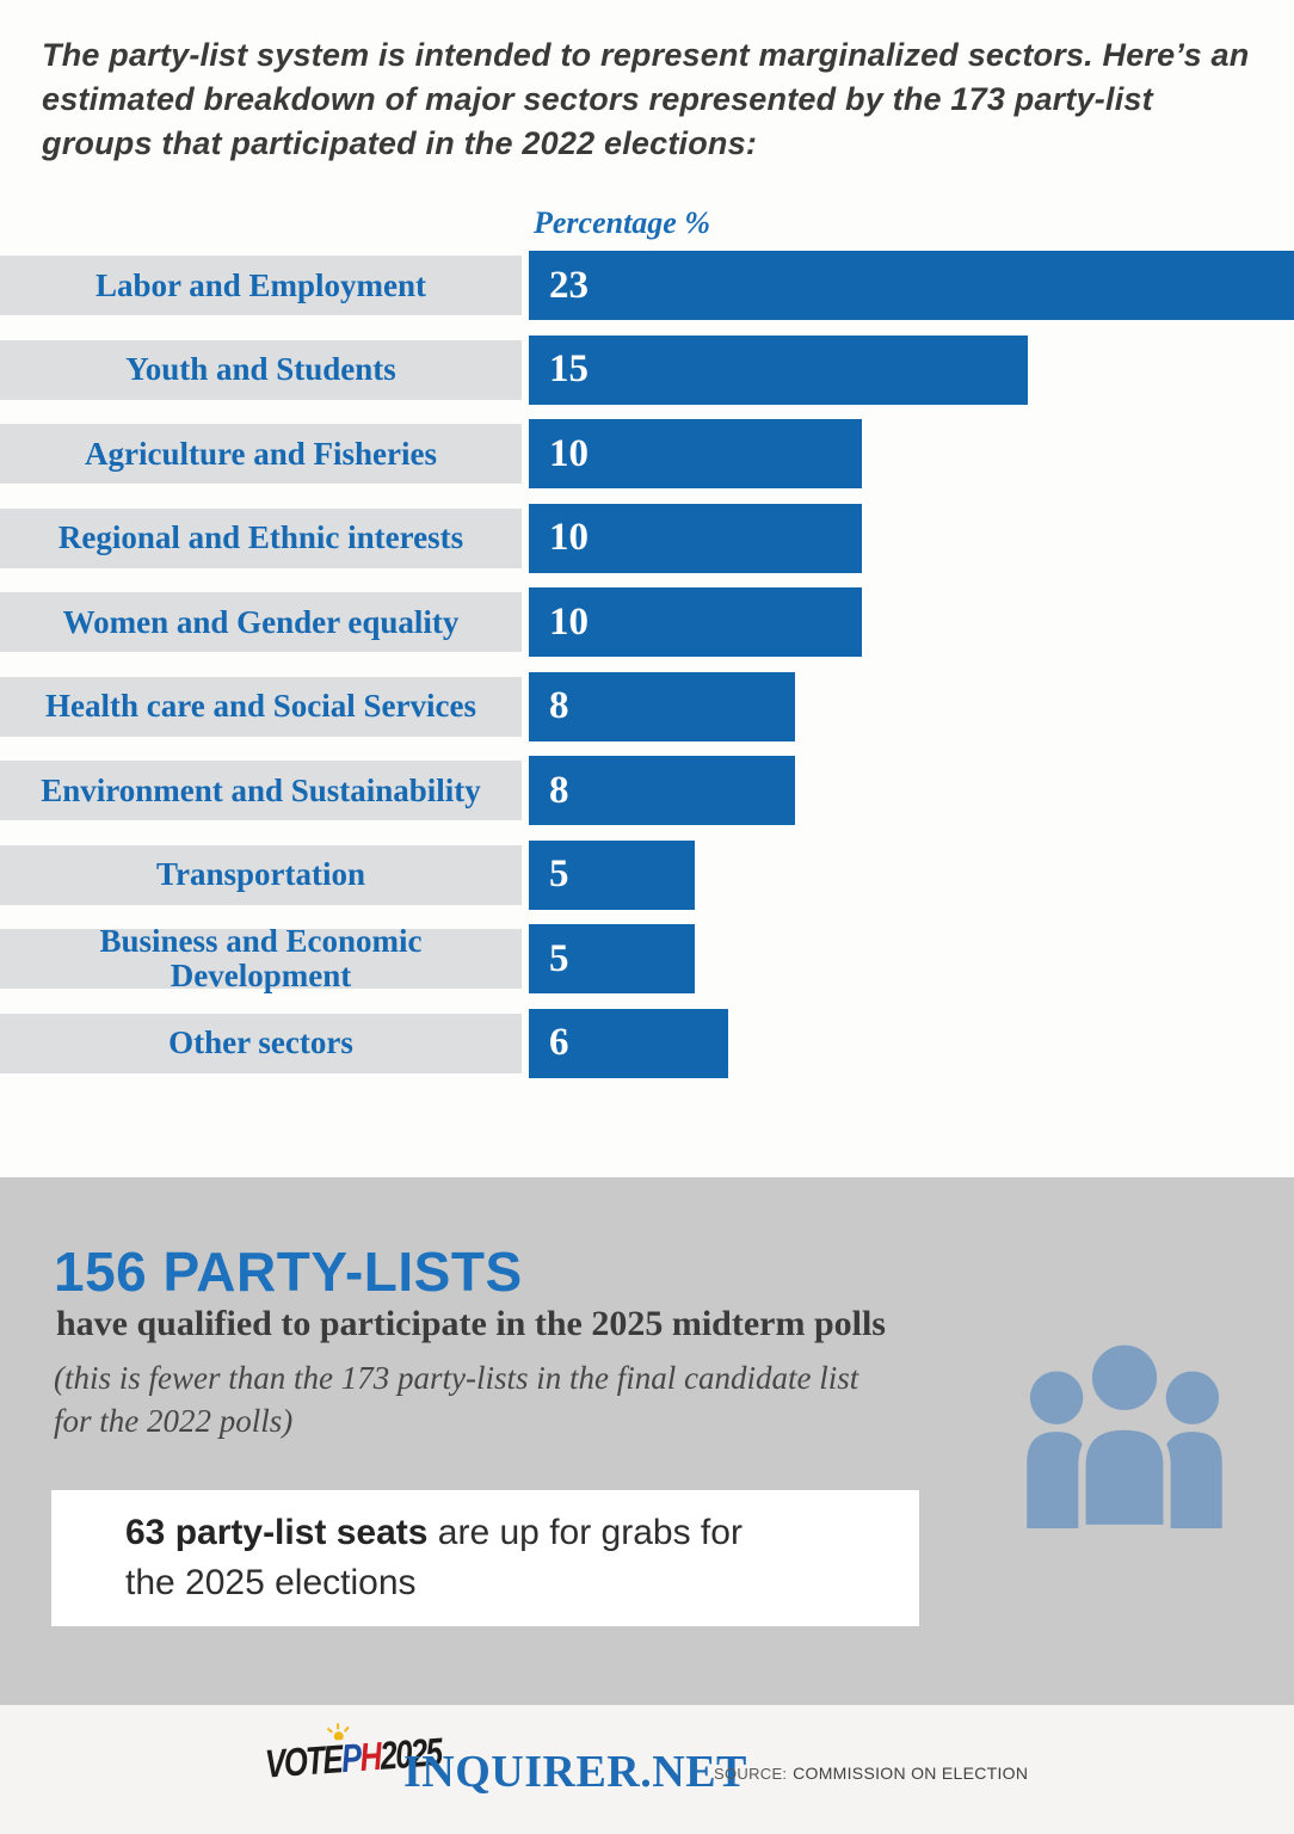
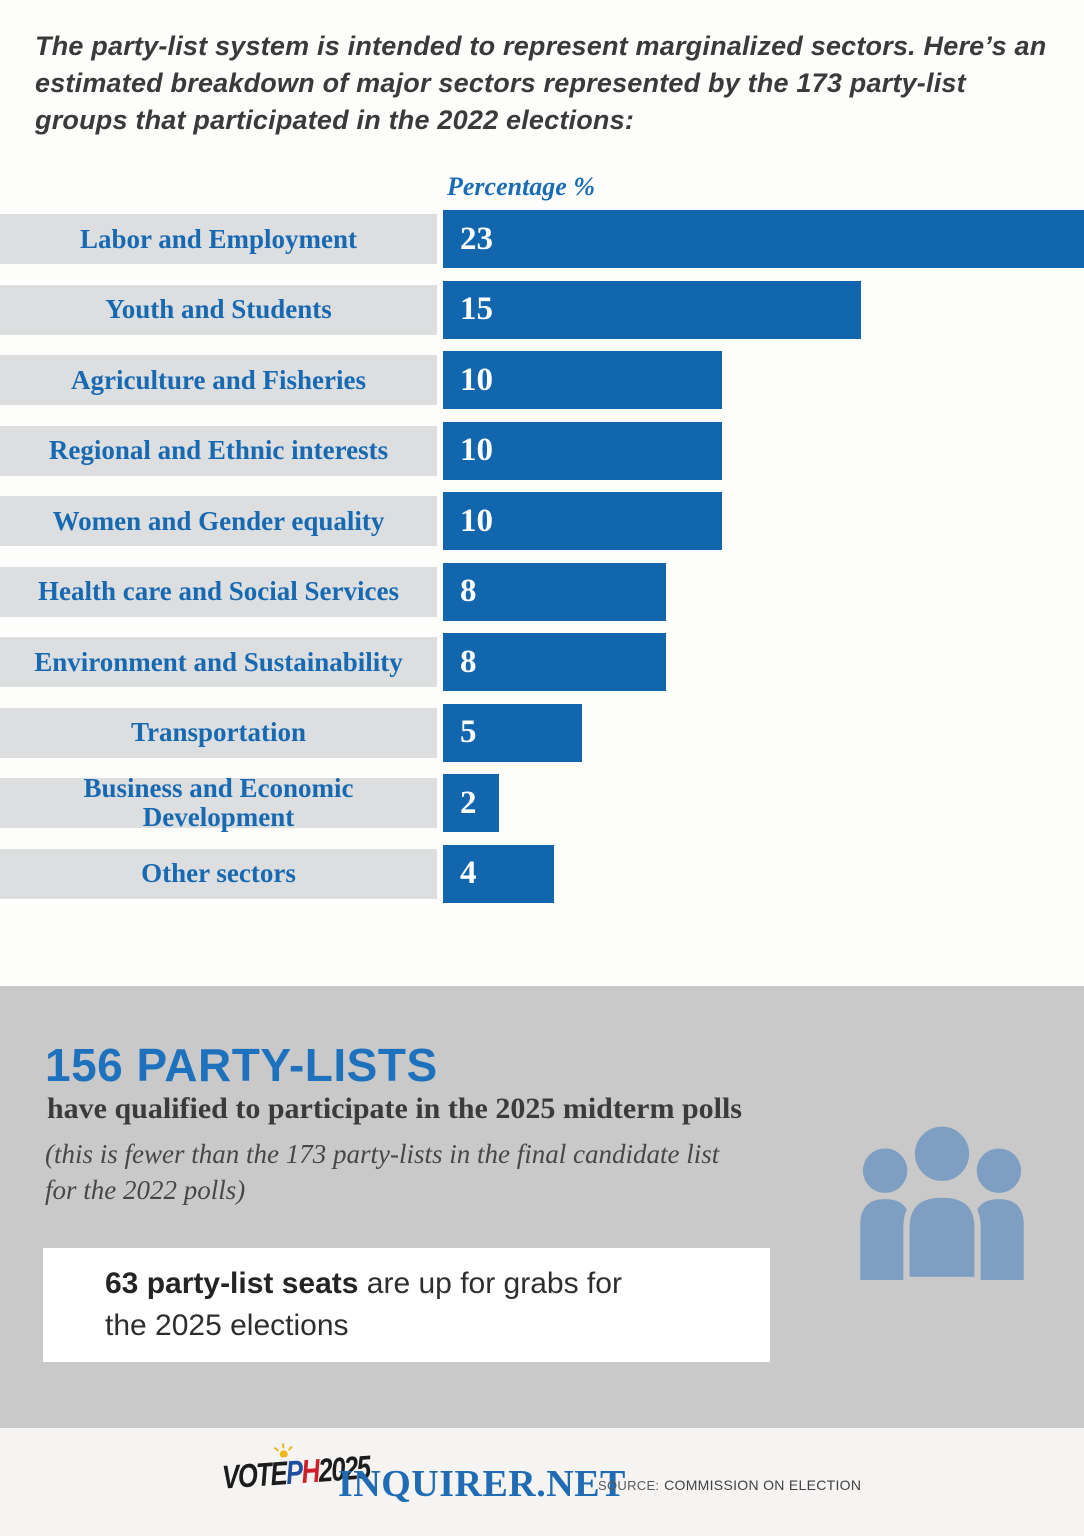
Business and Economic Development: 5 -> 2
Other sectors: 6 -> 4
